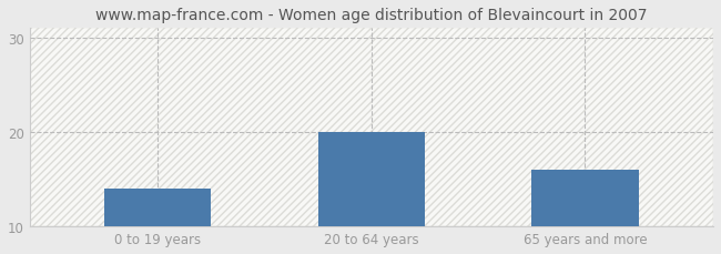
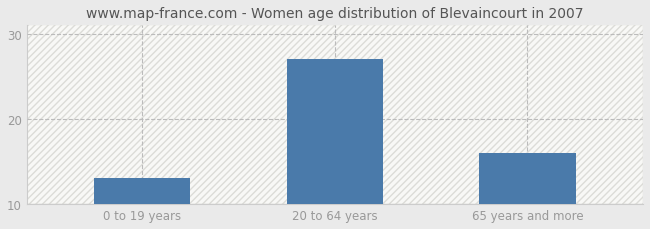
0 to 19 years: 14 -> 13
20 to 64 years: 20 -> 27
